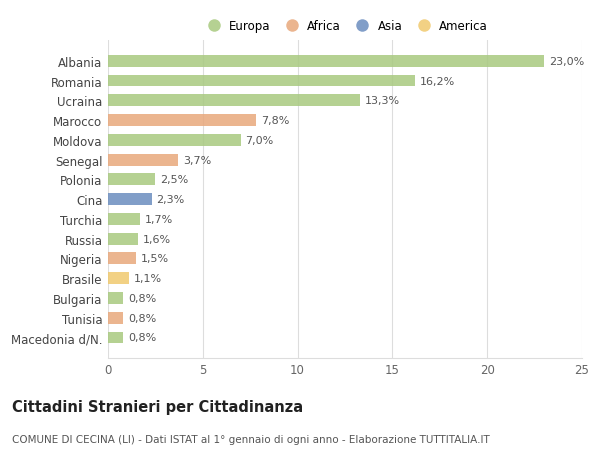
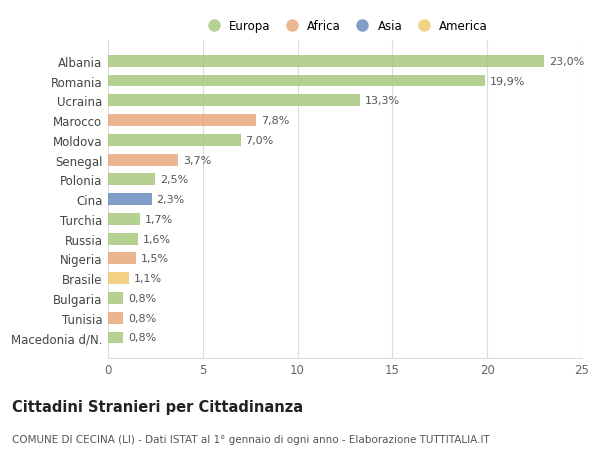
Romania: 16,2% -> 19,9%
